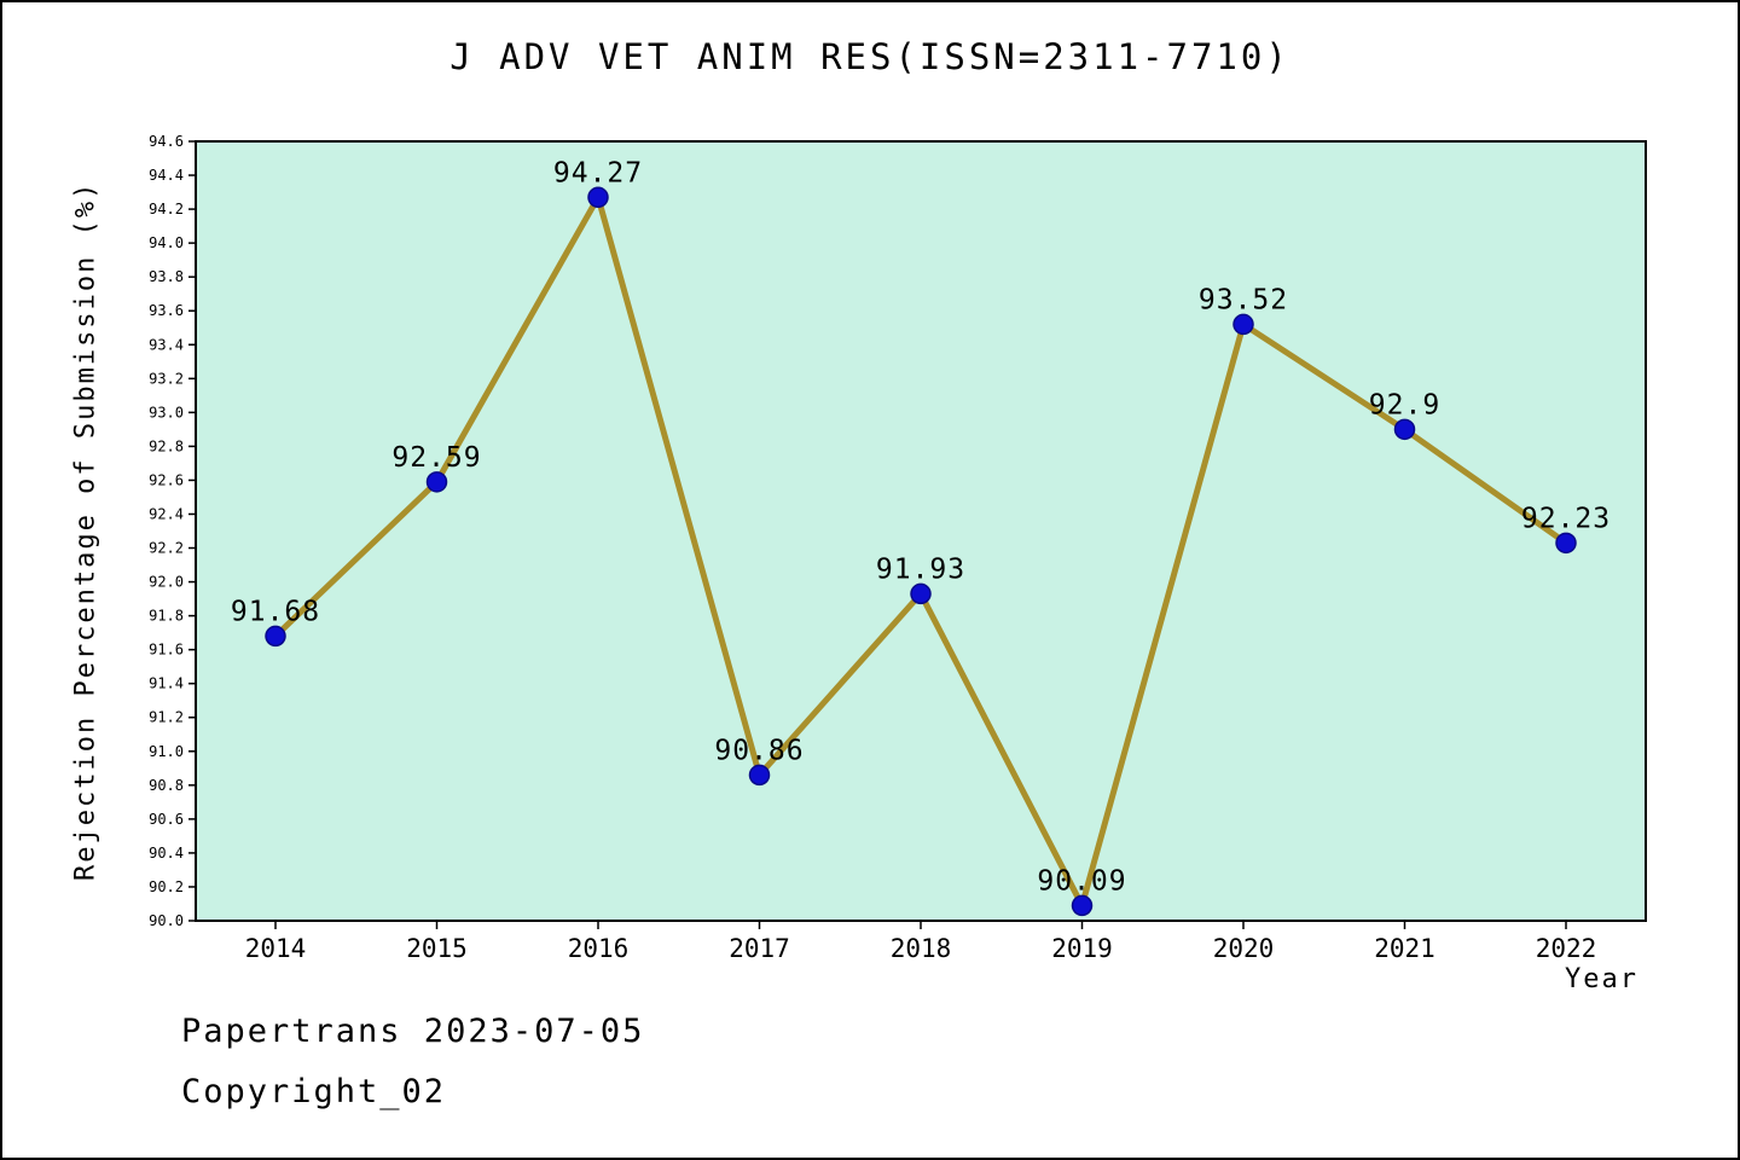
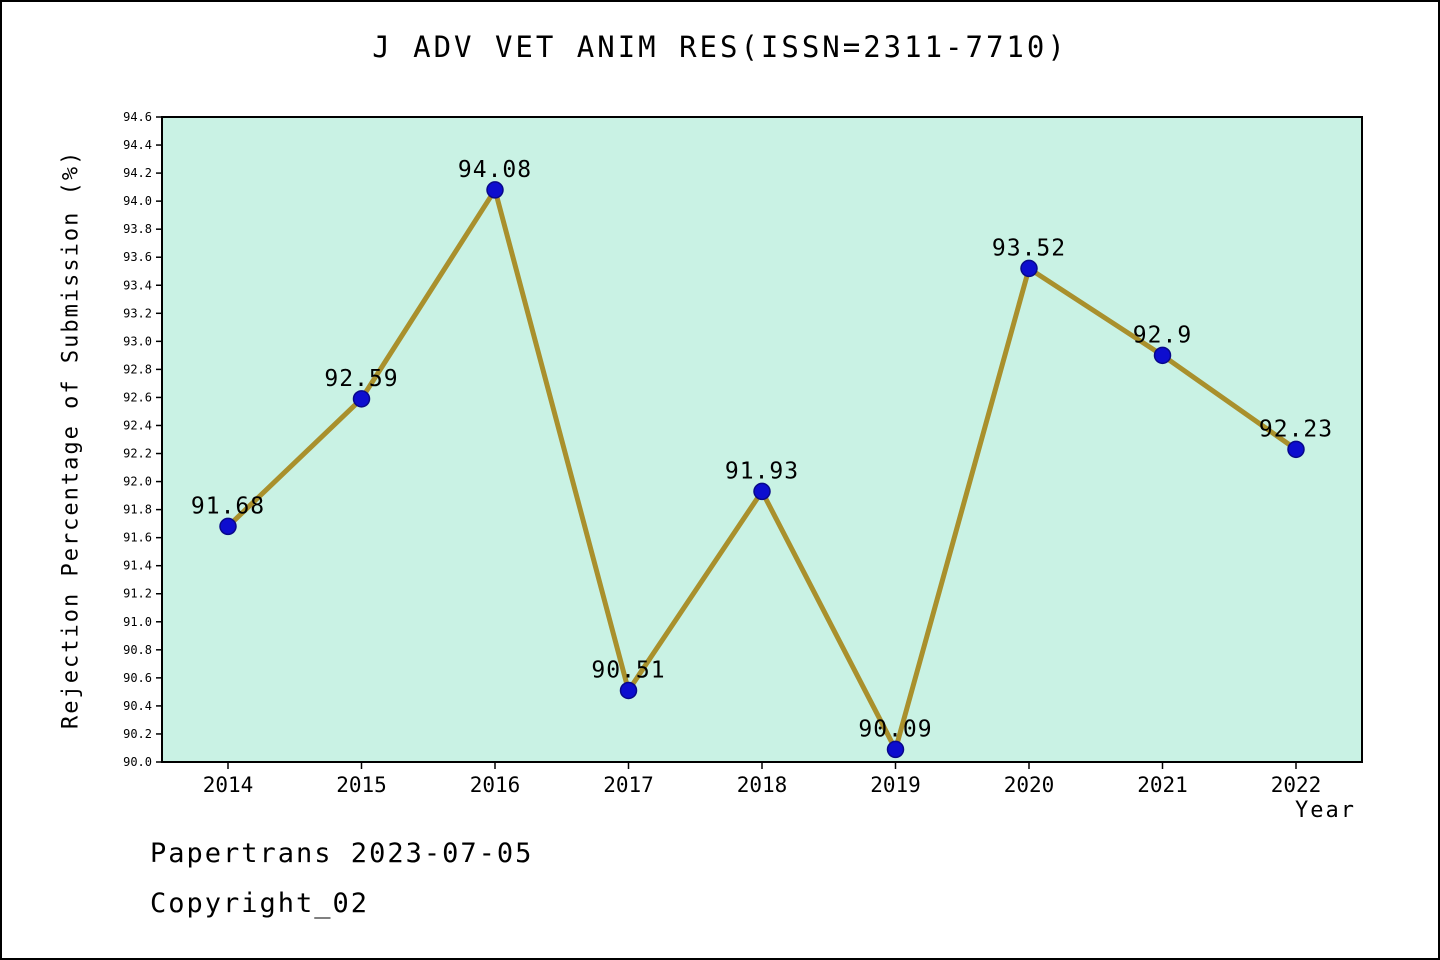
2016: 94.27 -> 94.08
2017: 90.86 -> 90.51
